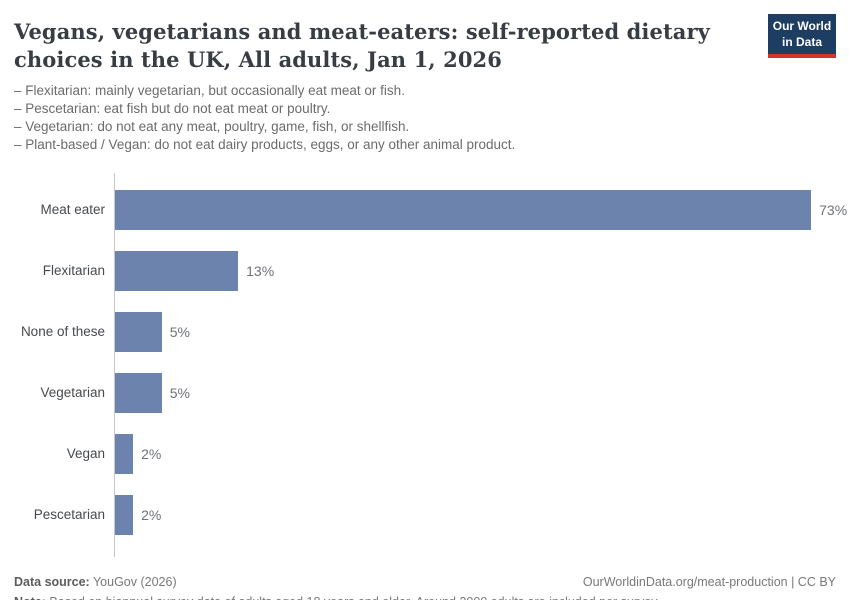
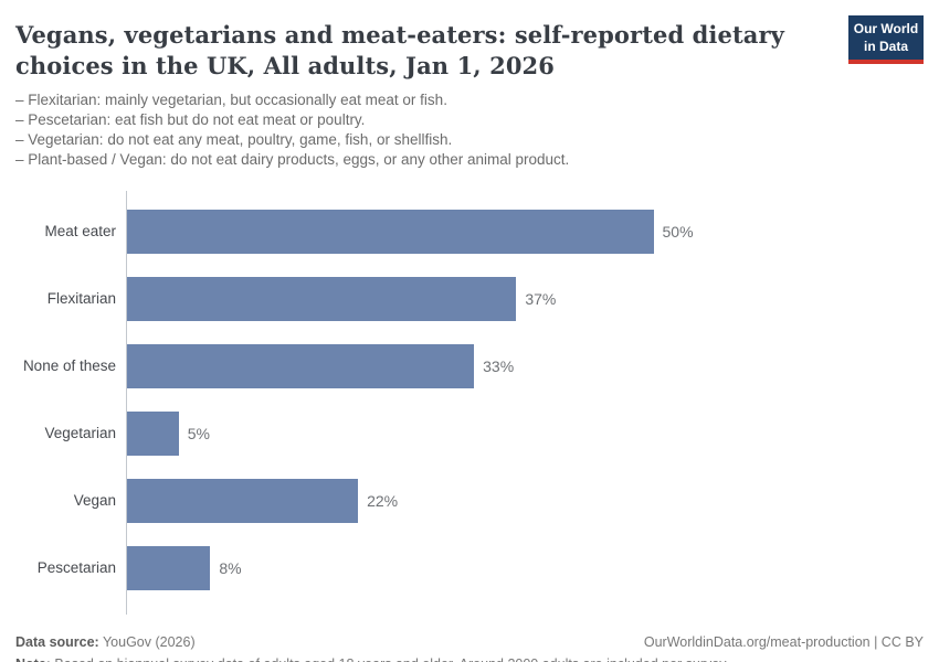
Meat eater: 73% -> 50%
Flexitarian: 13% -> 37%
None of these: 5% -> 33%
Vegan: 2% -> 22%
Pescetarian: 2% -> 8%
